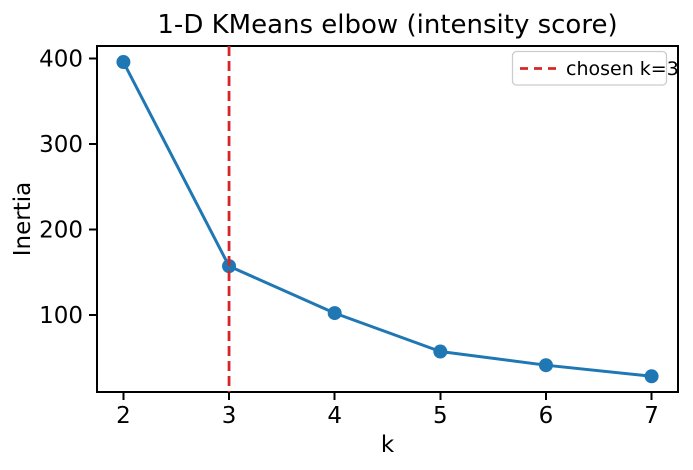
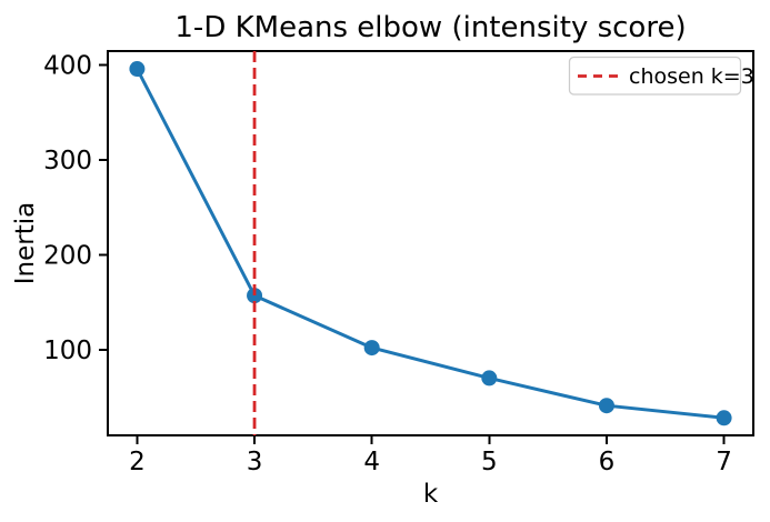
5: 60 -> 70
